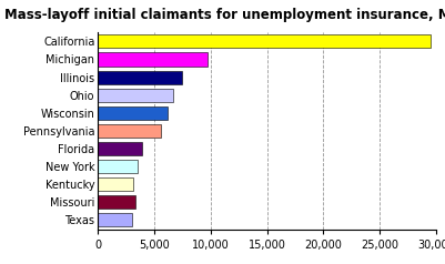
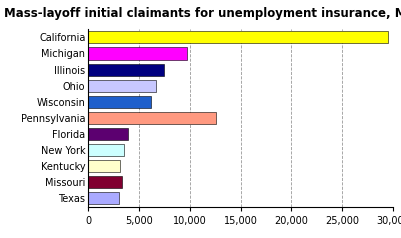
Pennsylvania: 5,600 -> 12,600
